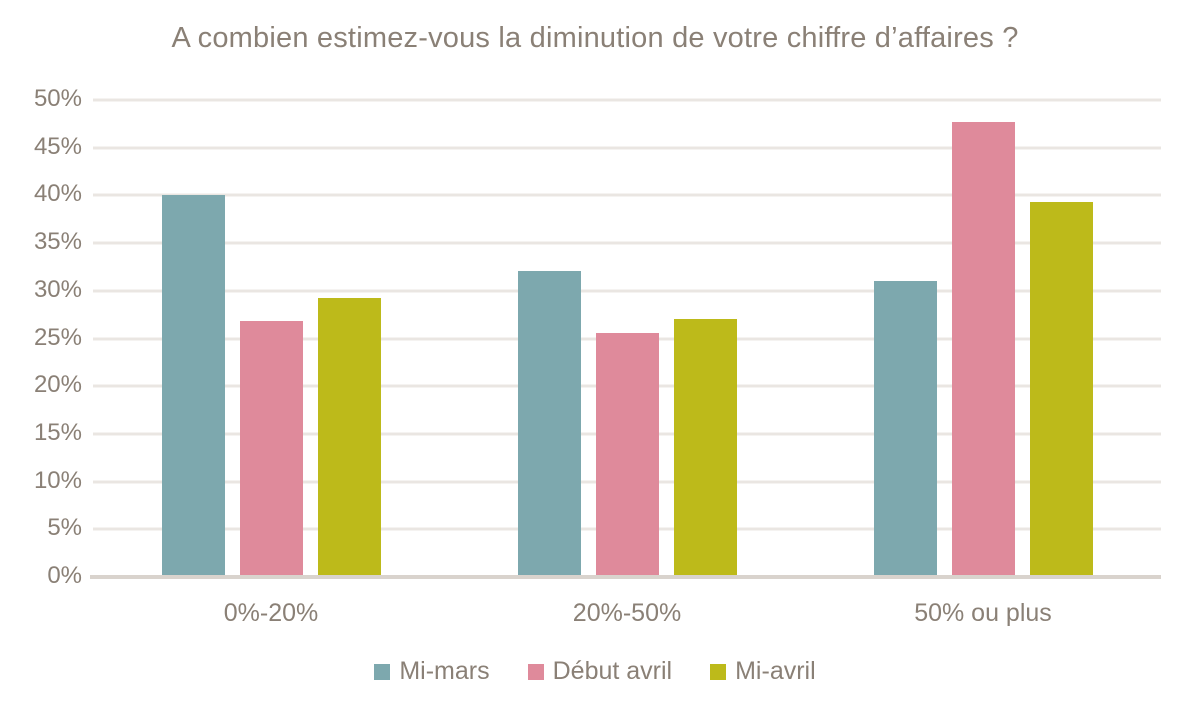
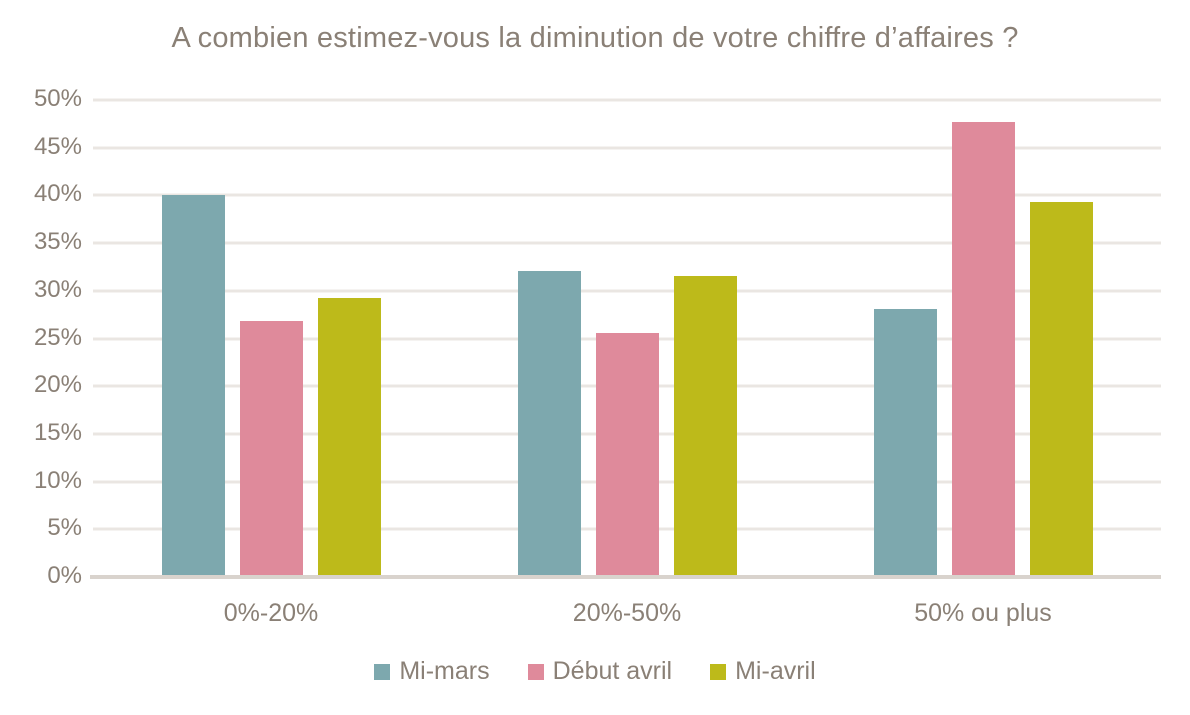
Mi-avril/20%-50%: 27% -> 32%
Mi-mars/50% ou plus: 31% -> 28%
